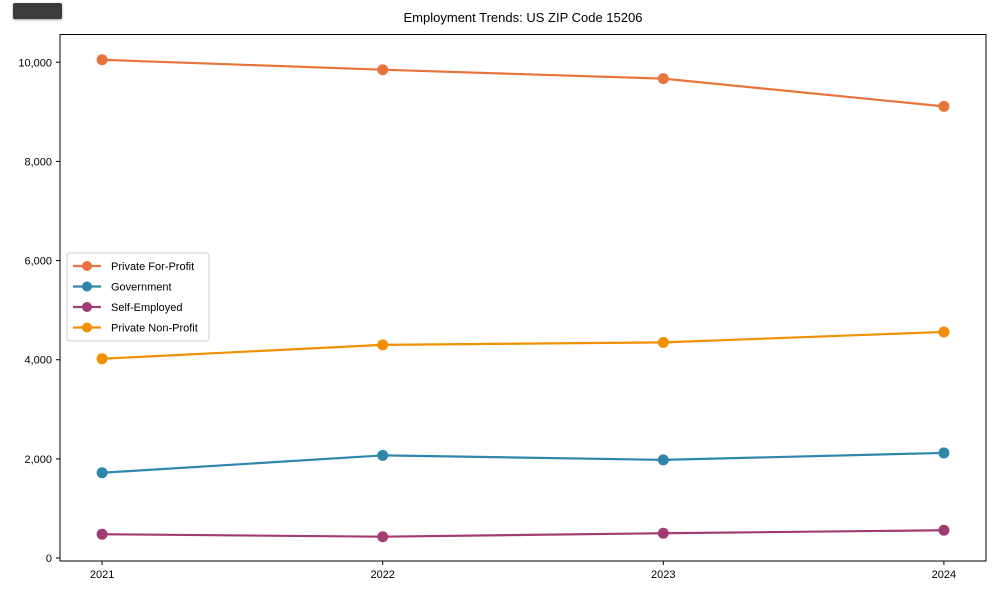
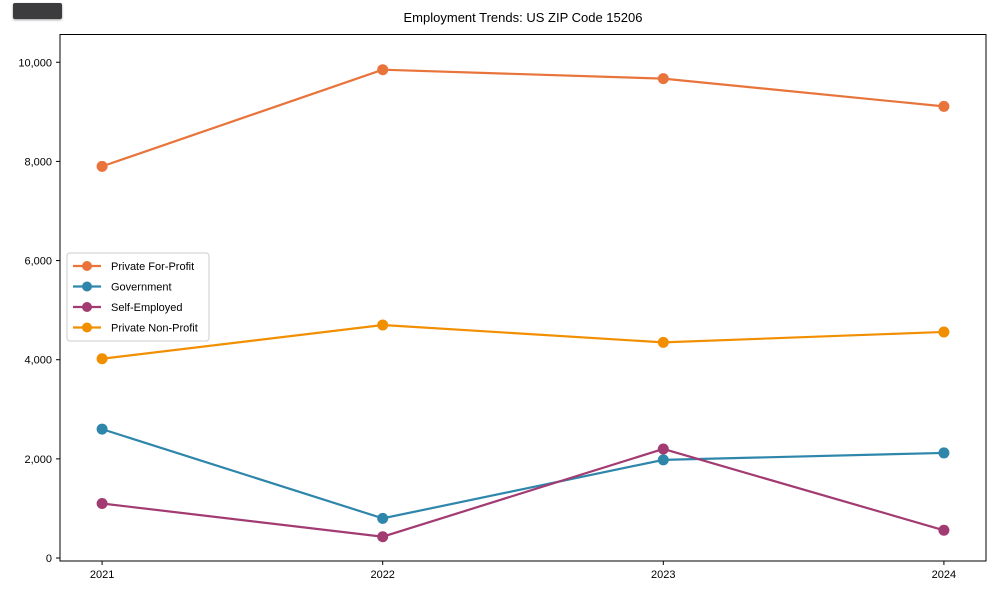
Private For-Profit/2021: 10000 -> 7900
Government/2021: 1700 -> 2600
Self-Employed/2021: 500 -> 1100
Government/2022: 2100 -> 800
Private Non-Profit/2022: 4300 -> 4700
Self-Employed/2023: 500 -> 2200
